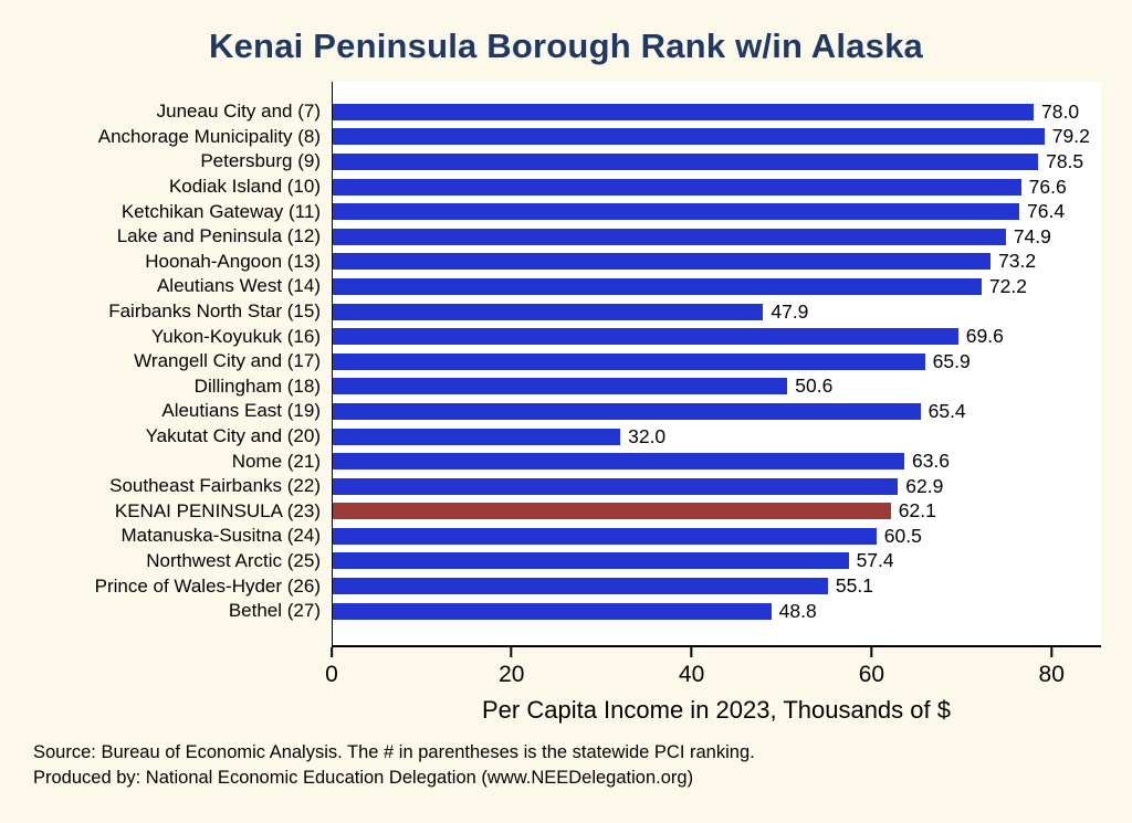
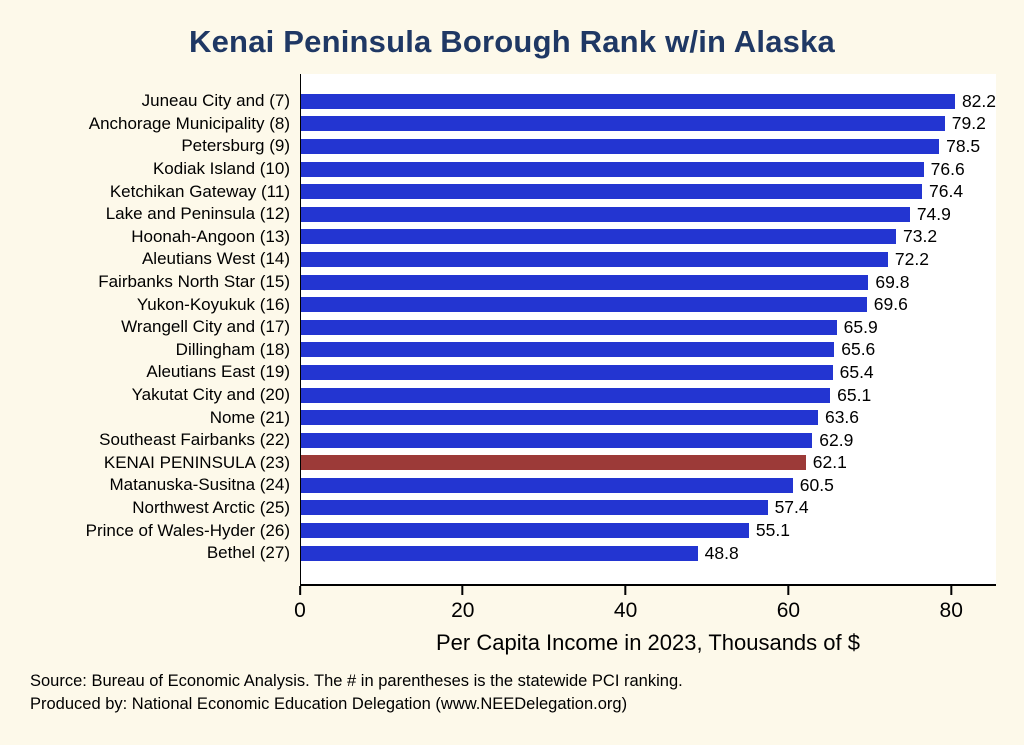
Juneau City and (7): 78.0 -> 82.2
Fairbanks North Star (15): 47.9 -> 69.8
Dillingham (18): 50.6 -> 65.6
Yakutat City and (20): 32.0 -> 65.1
